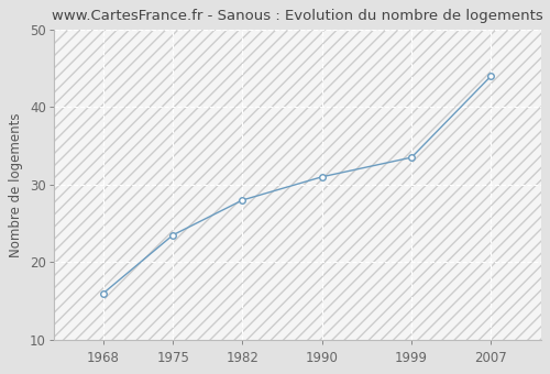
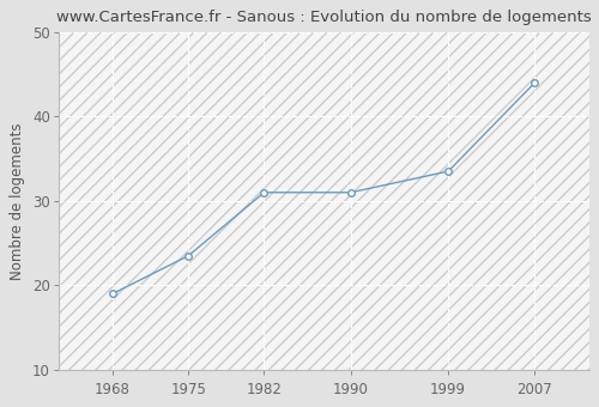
1968: 16.0 -> 19.0
1982: 28.0 -> 31.0
